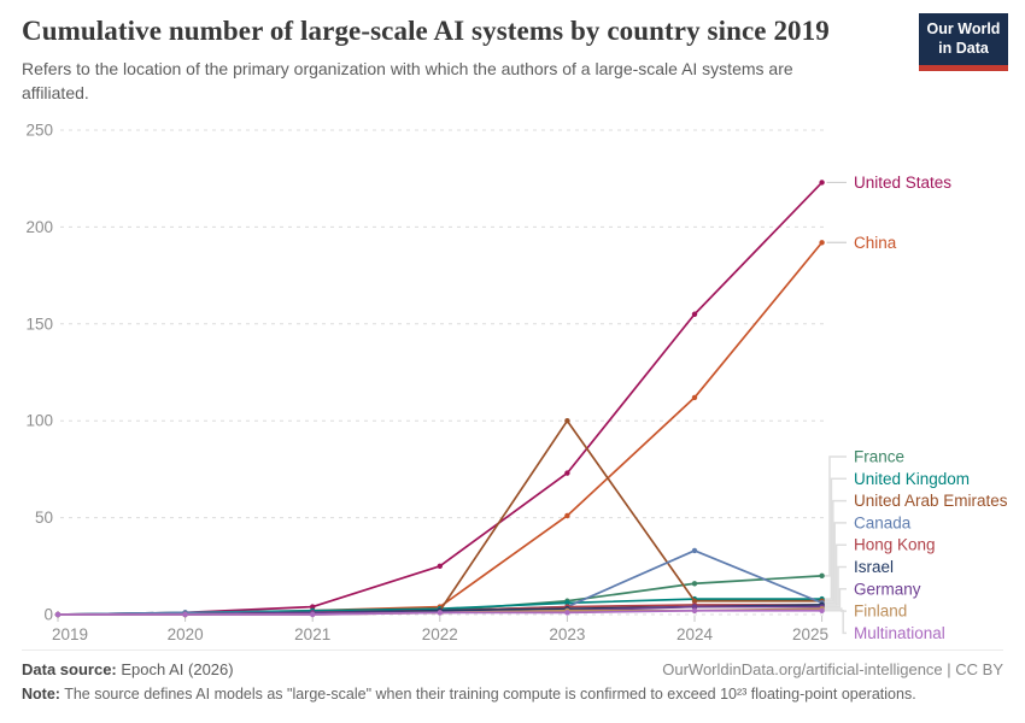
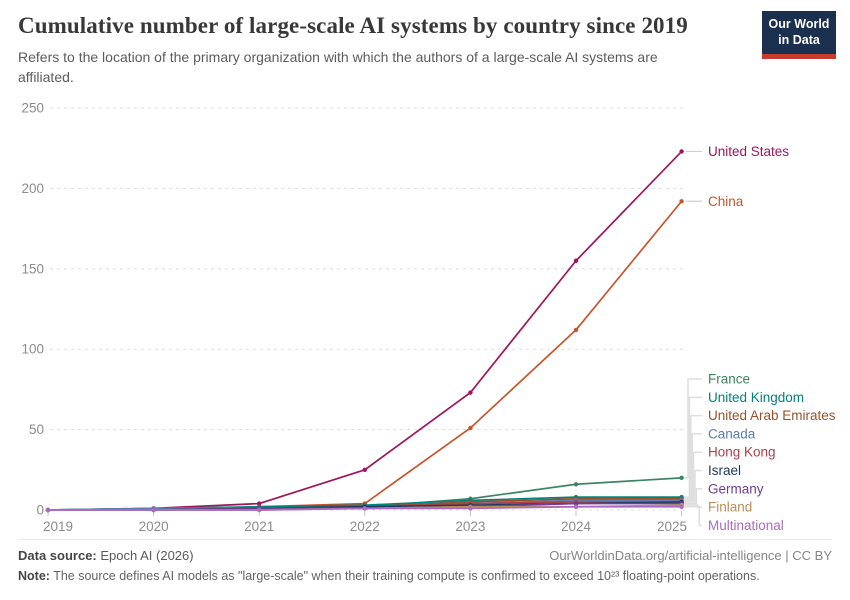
United Arab Emirates/2023: 100 -> 5
Canada/2024: 33 -> 6
